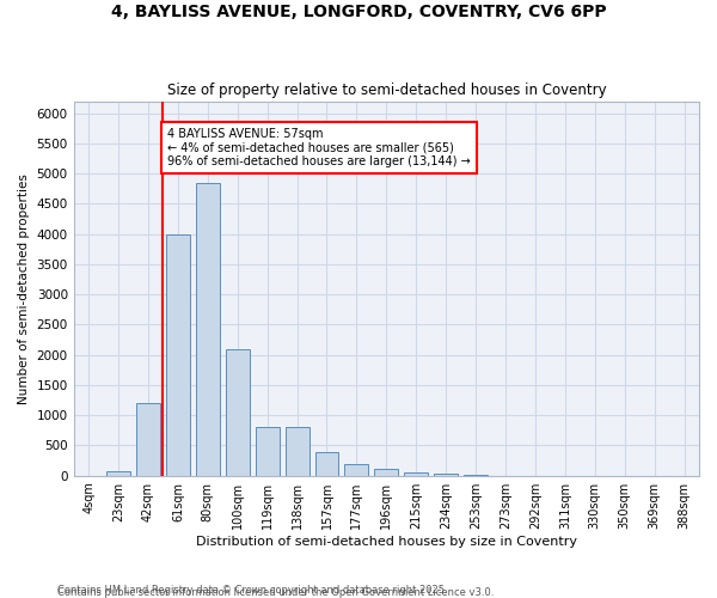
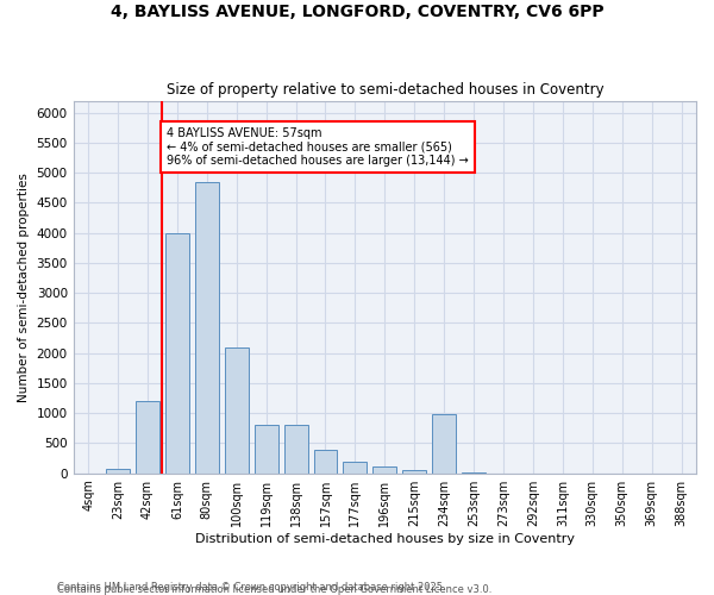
234sqm: 40 -> 980
